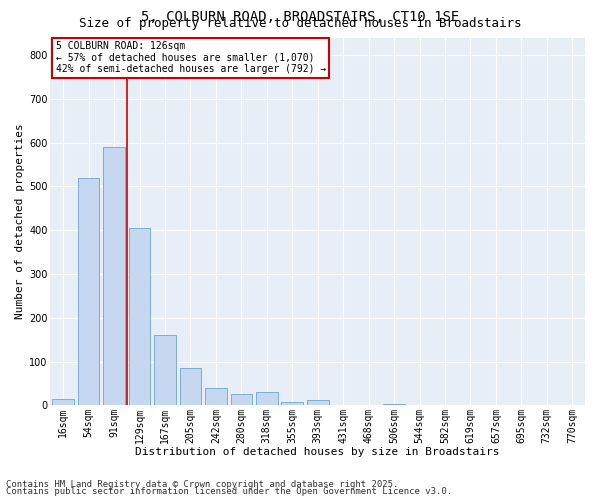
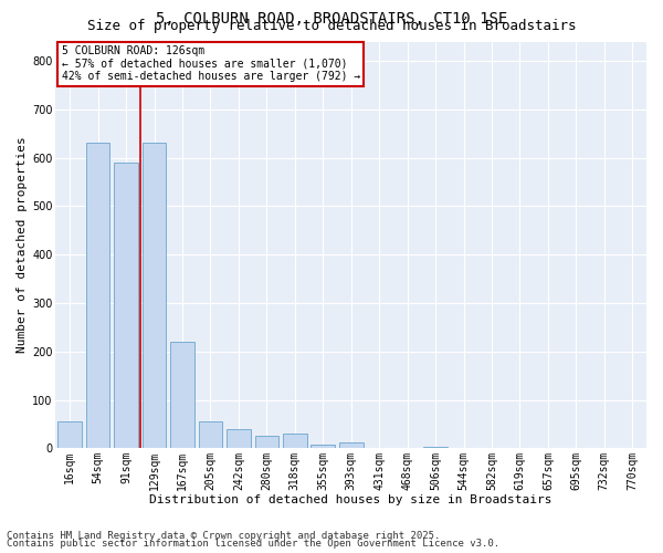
16sqm: 15 -> 55
54sqm: 520 -> 630
129sqm: 405 -> 630
167sqm: 160 -> 220
205sqm: 85 -> 55
